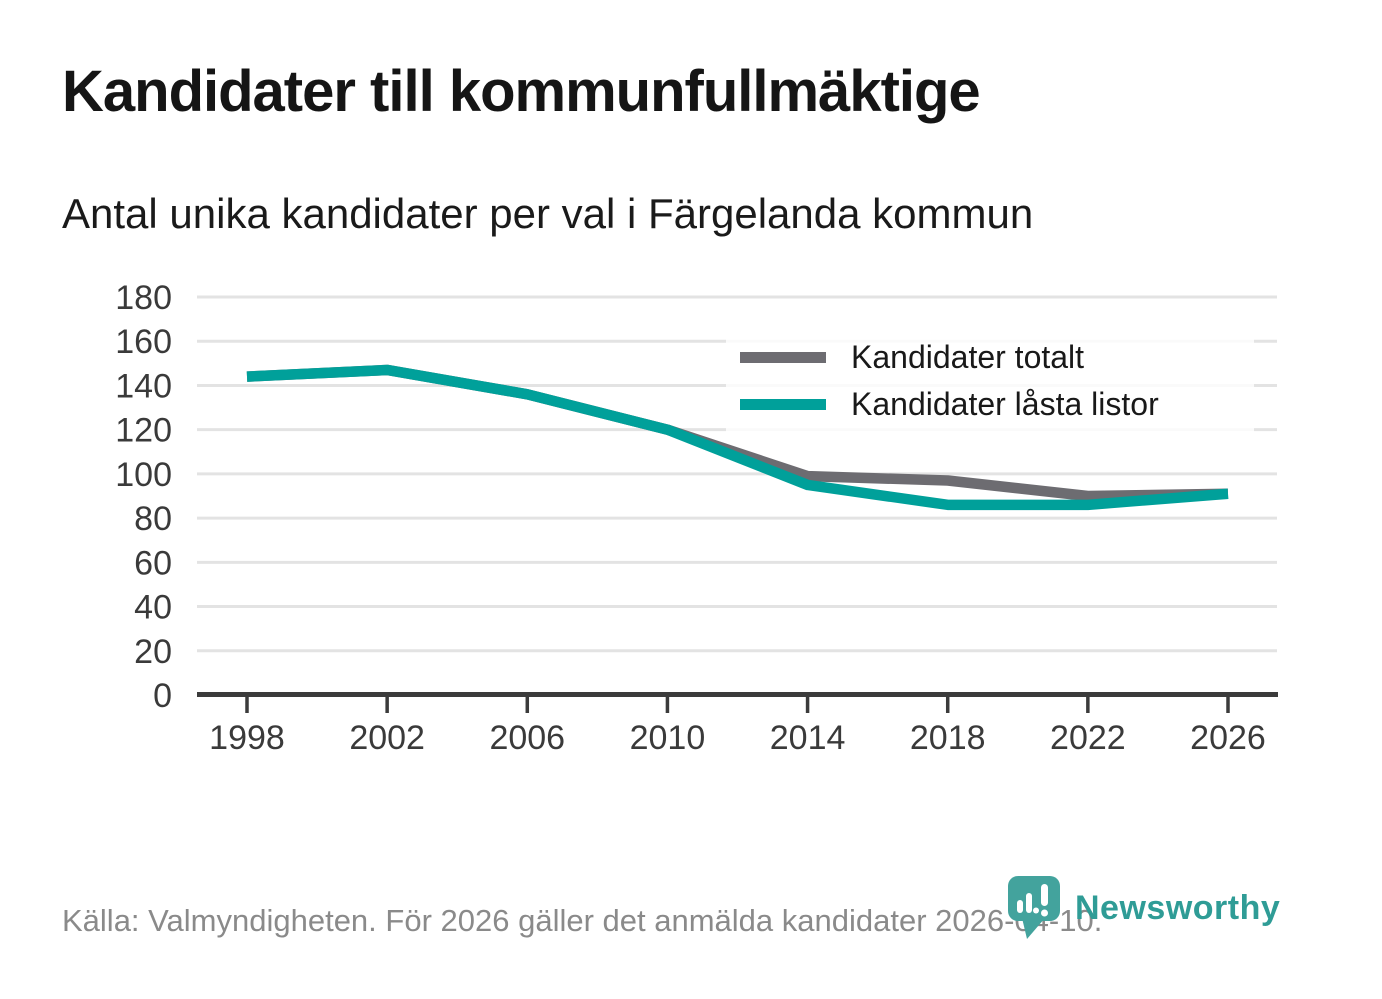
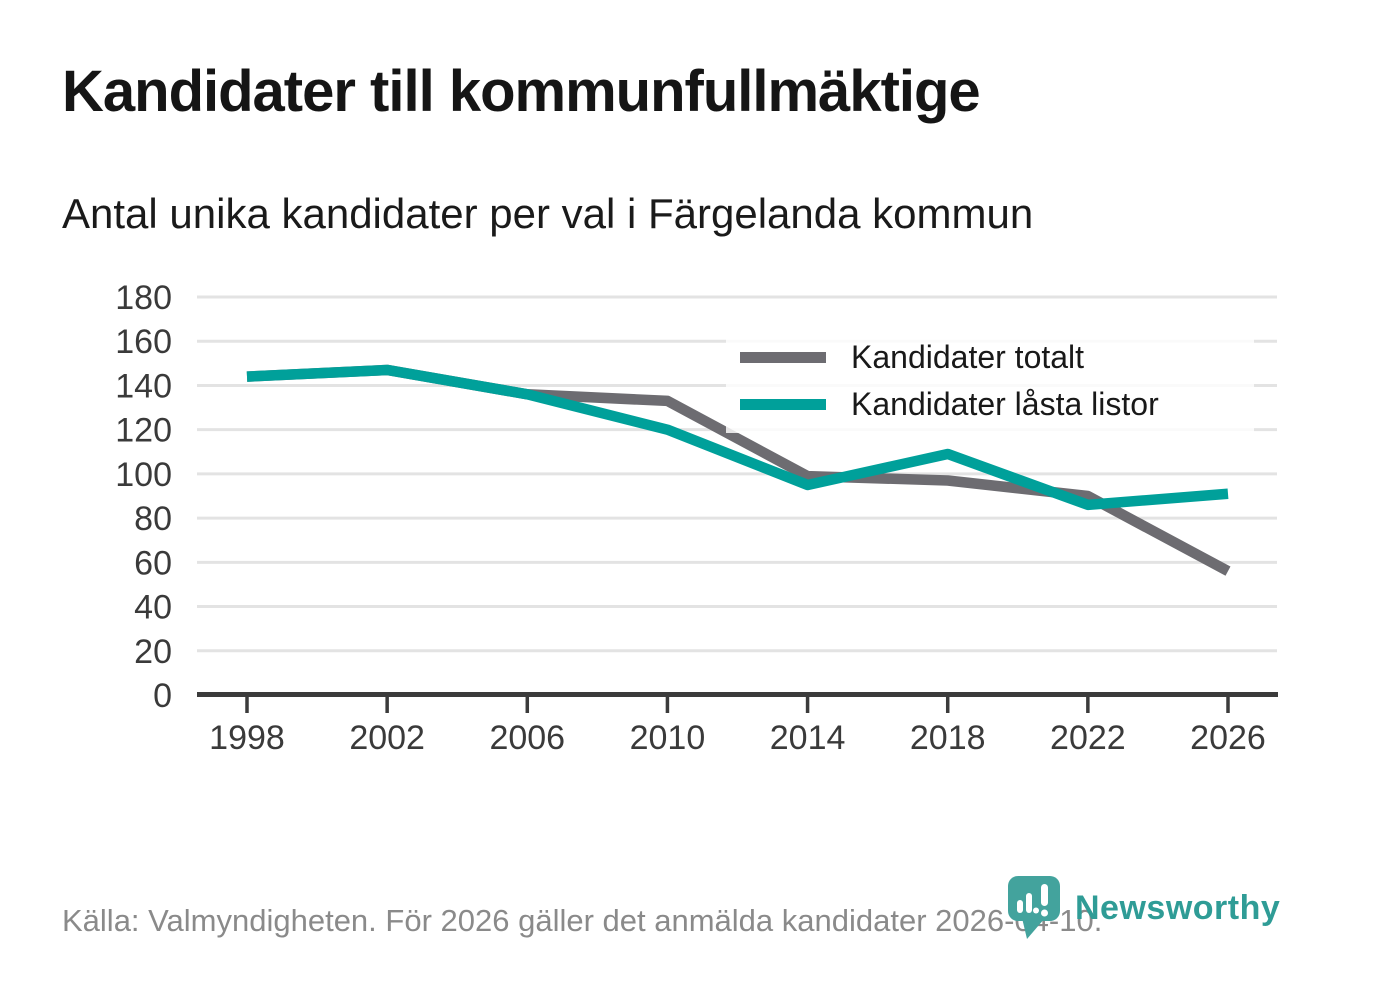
Kandidater totalt/2010: 120 -> 133
Kandidater låsta listor/2018: 86 -> 109
Kandidater totalt/2026: 91 -> 56
